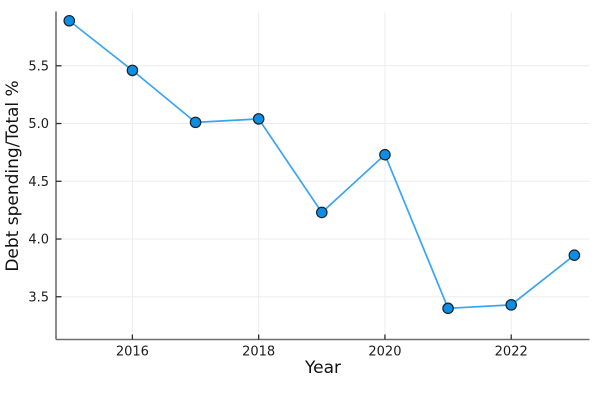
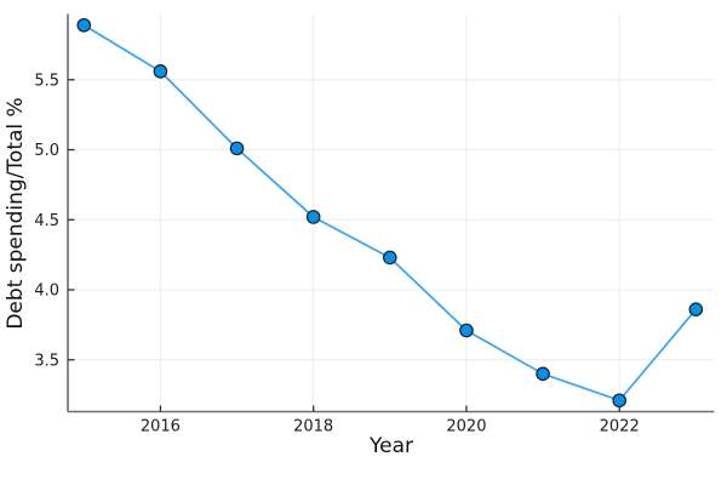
2016: 5.46 -> 5.56
2018: 5.04 -> 4.52
2020: 4.73 -> 3.71
2022: 3.43 -> 3.21
